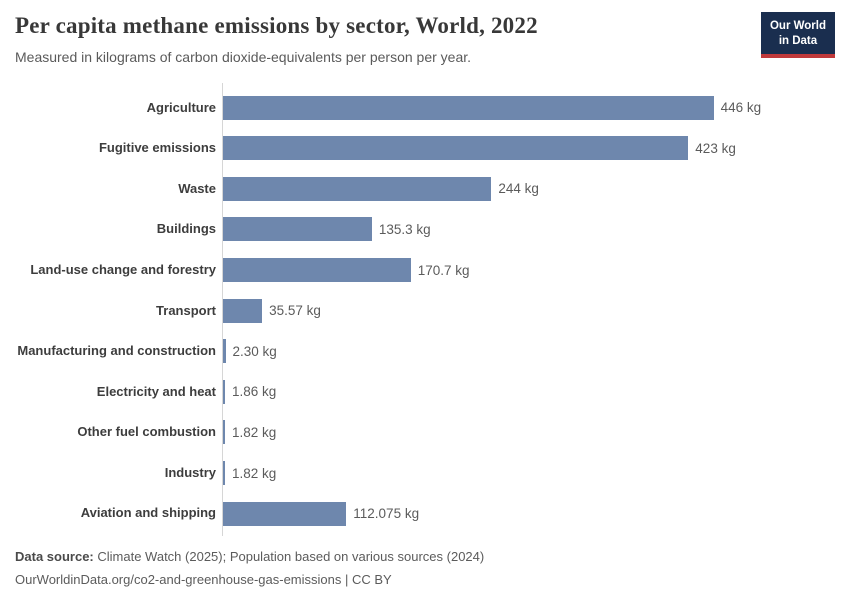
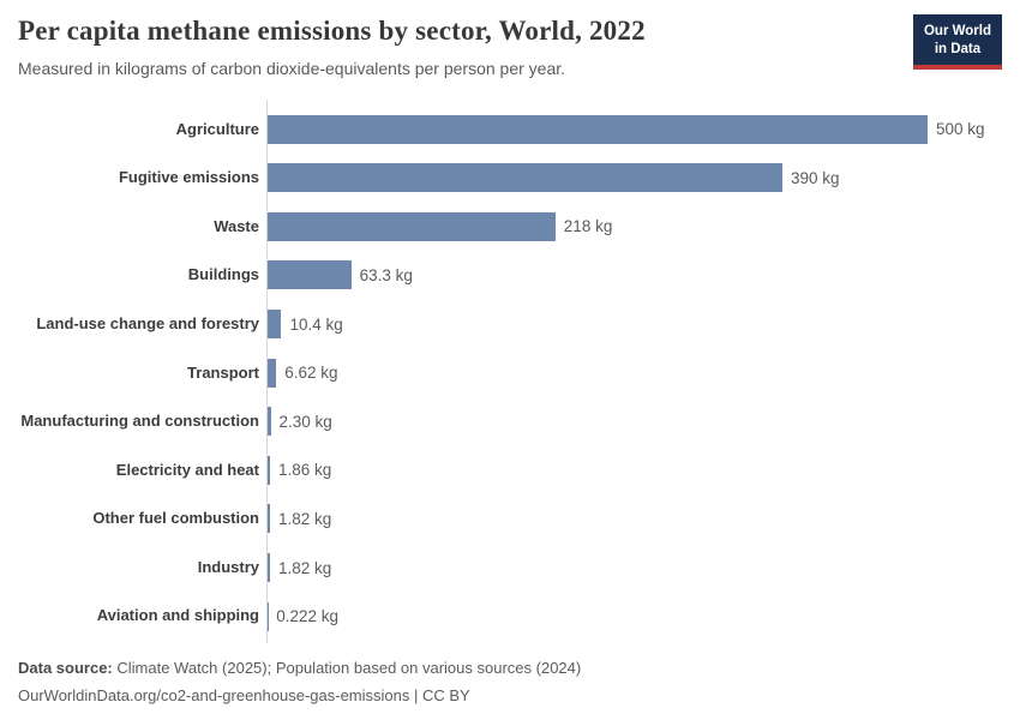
Agriculture: 446 -> 500
Fugitive emissions: 423 -> 390
Waste: 244 -> 218
Buildings: 135.3 -> 63.3
Land-use change and forestry: 170.7 -> 10.4
Transport: 35.57 -> 6.62
Aviation and shipping: 112.075 -> 0.222
